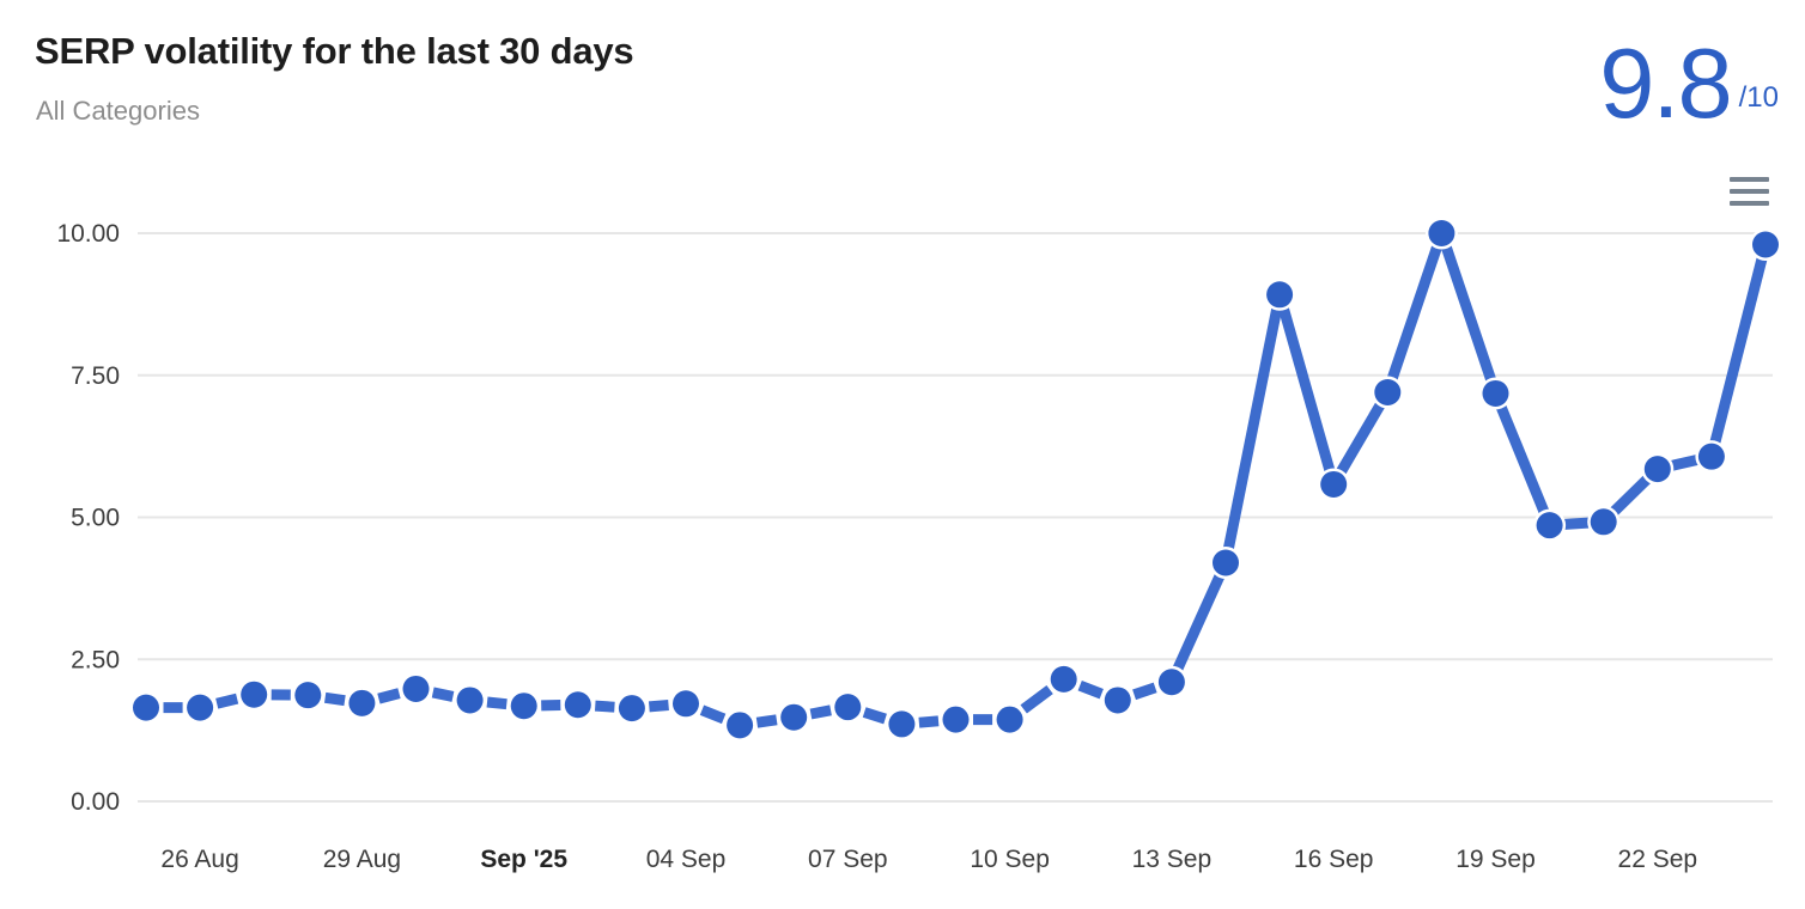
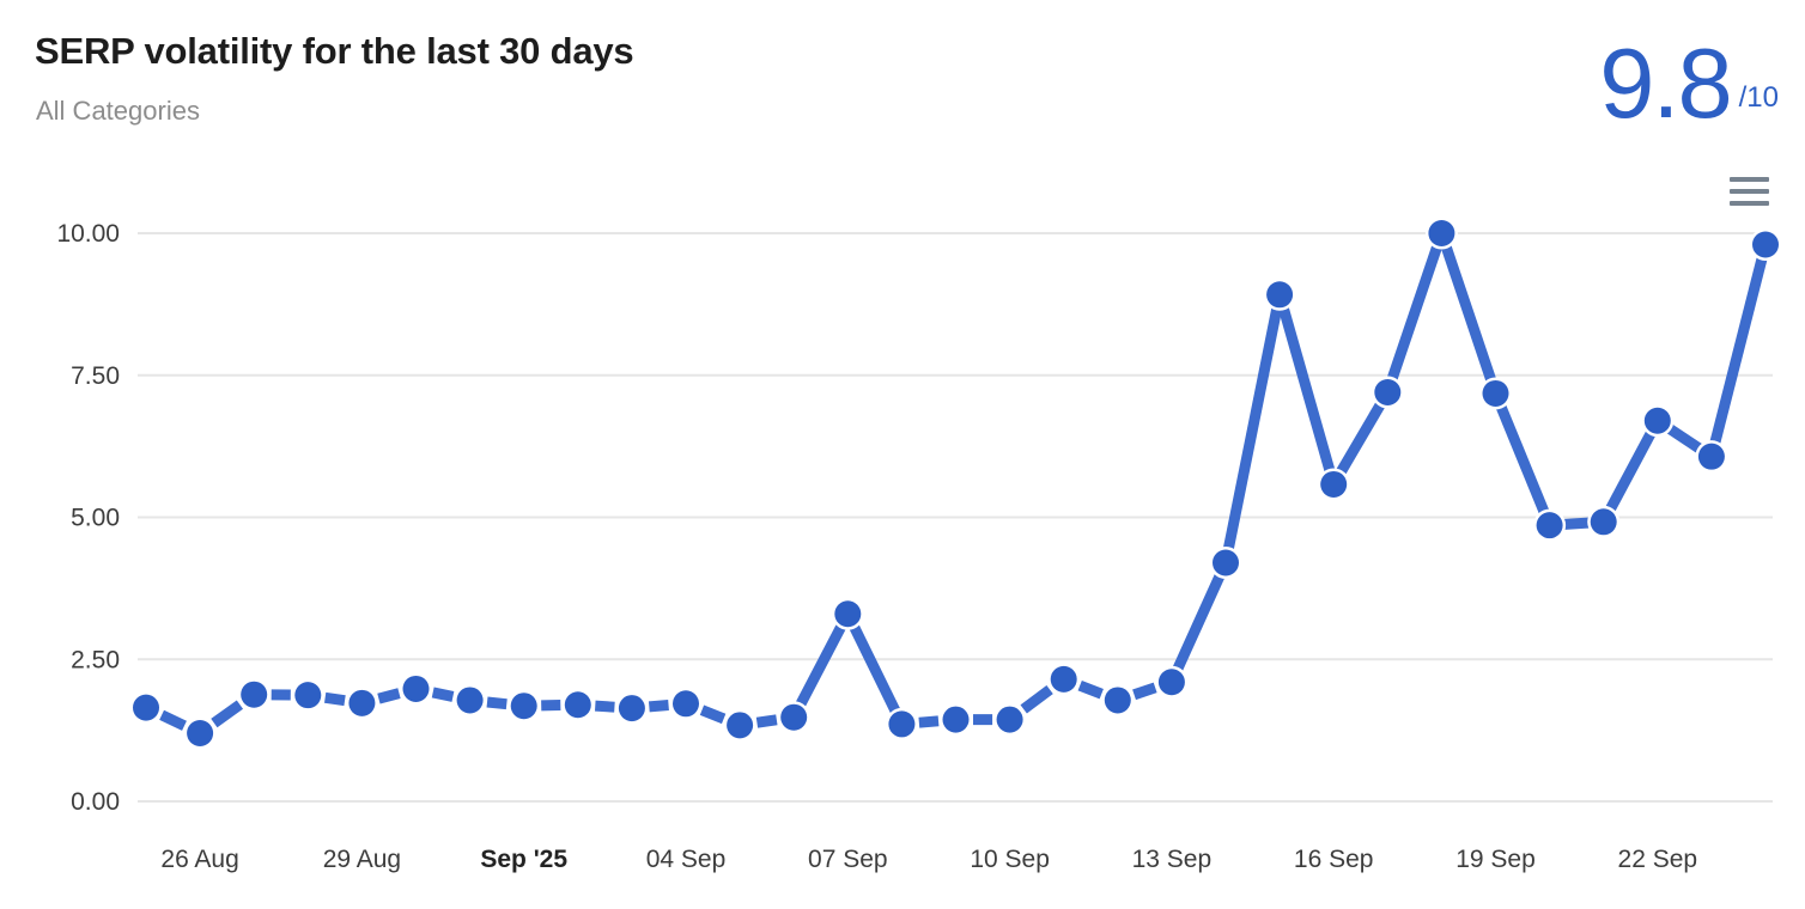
26 Aug: 1.6 -> 1.2
07 Sep: 1.7 -> 3.3
22 Sep: 5.8 -> 6.7
